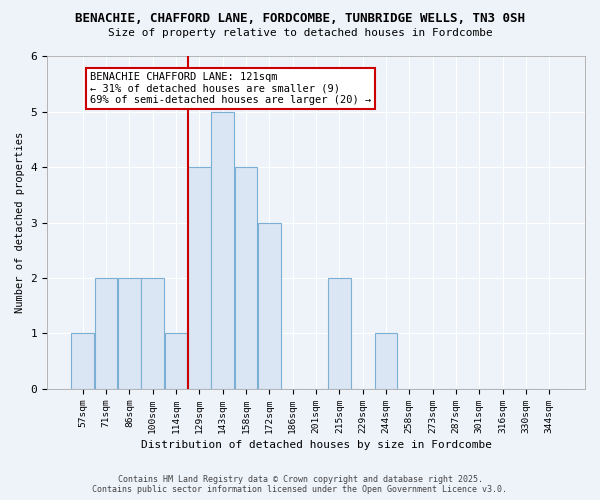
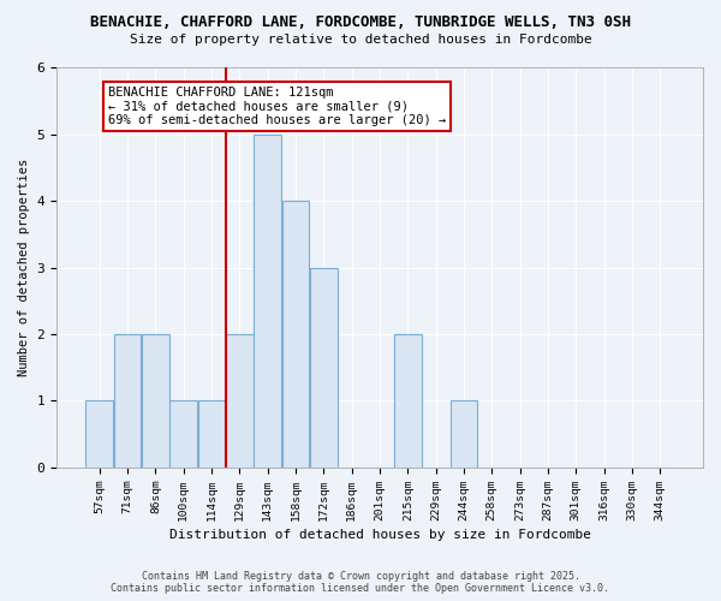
100sqm: 2 -> 1
129sqm: 4 -> 2
